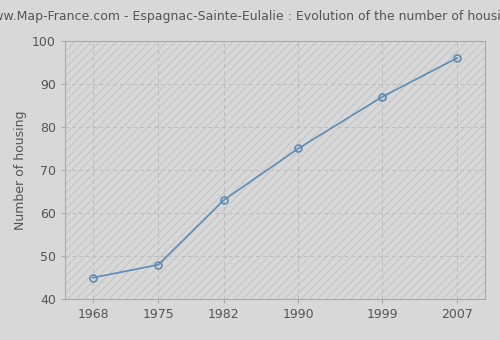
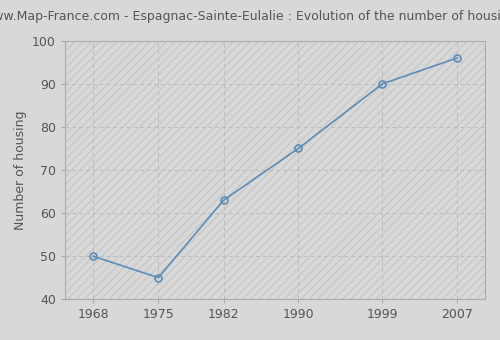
1968: 45 -> 50
1975: 48 -> 45
1999: 87 -> 90
